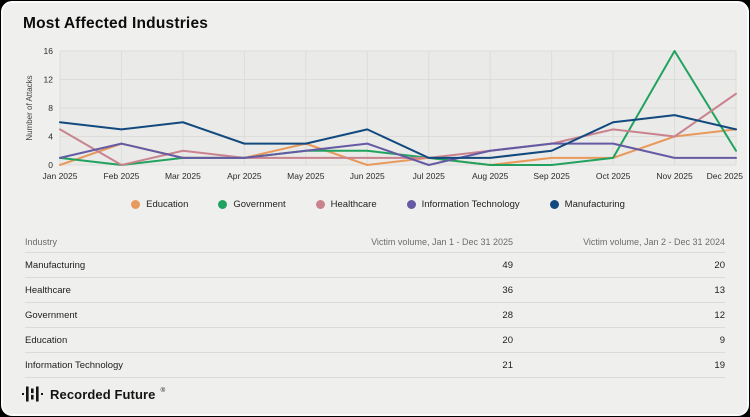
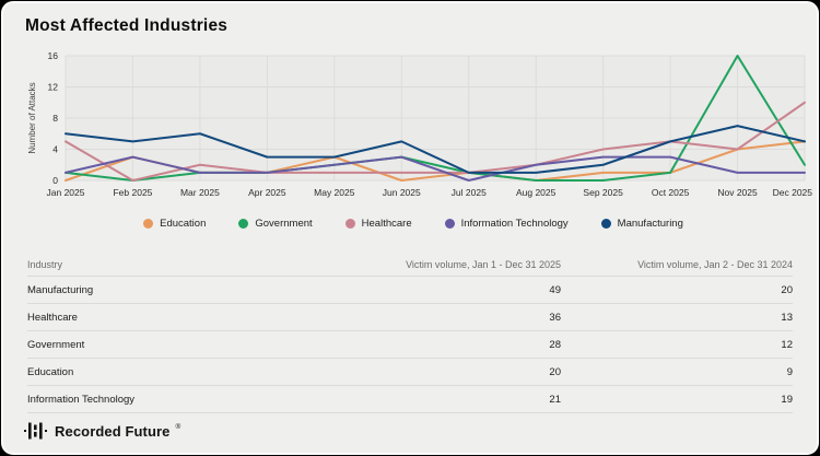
Government/Jun 2025: 2 -> 3
Healthcare/Sep 2025: 3 -> 4
Manufacturing/Oct 2025: 6 -> 5
